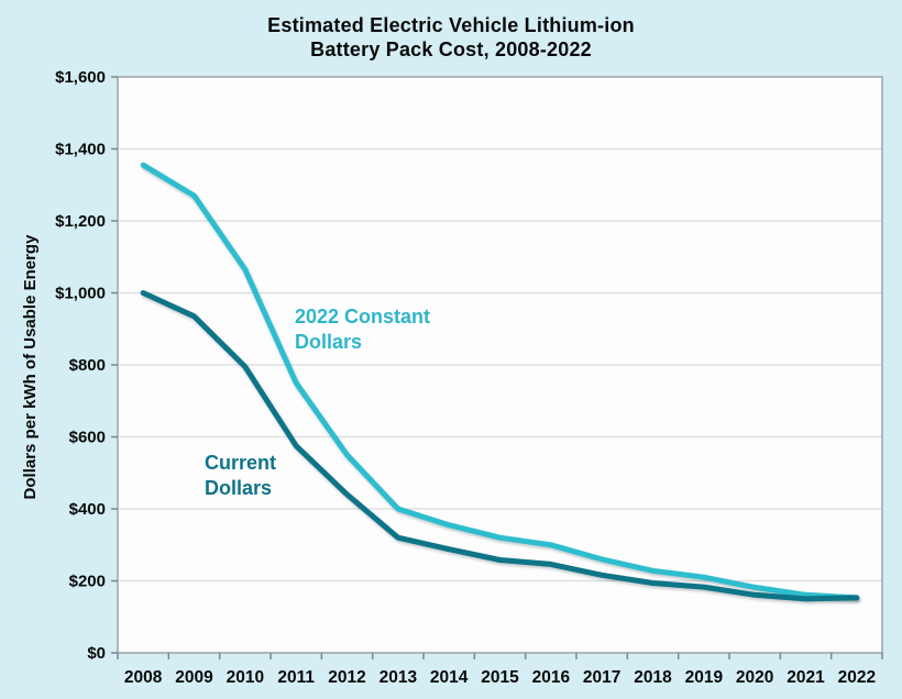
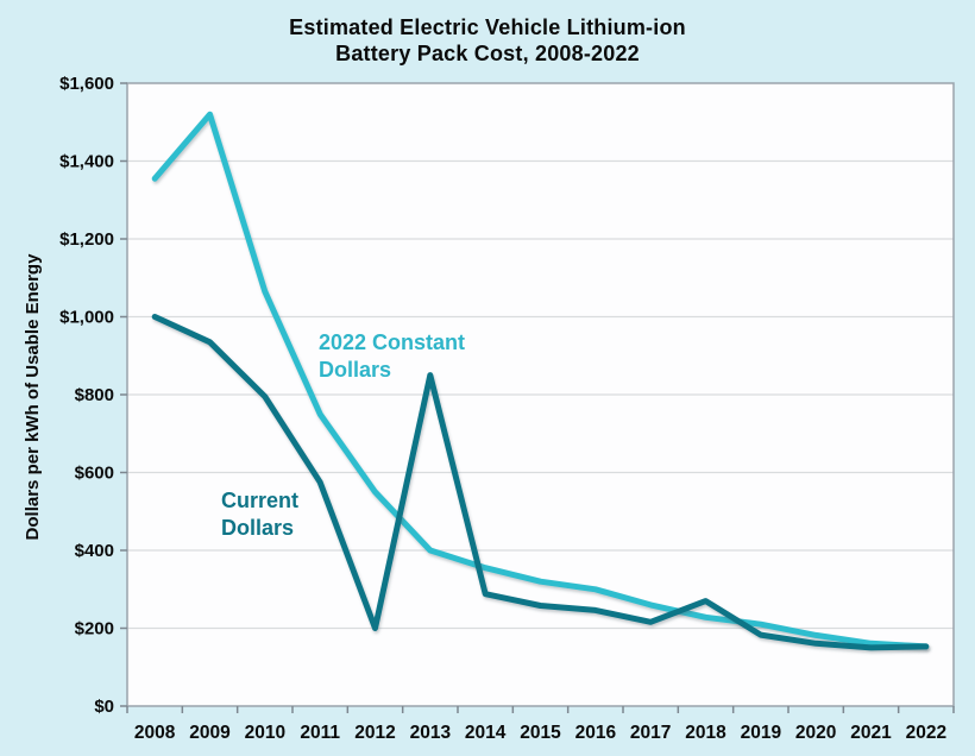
2022 Constant Dollars/2009: $1270 -> $1520
Current Dollars/2012: $440 -> $200
Current Dollars/2013: $320 -> $850
Current Dollars/2018: $190 -> $270
